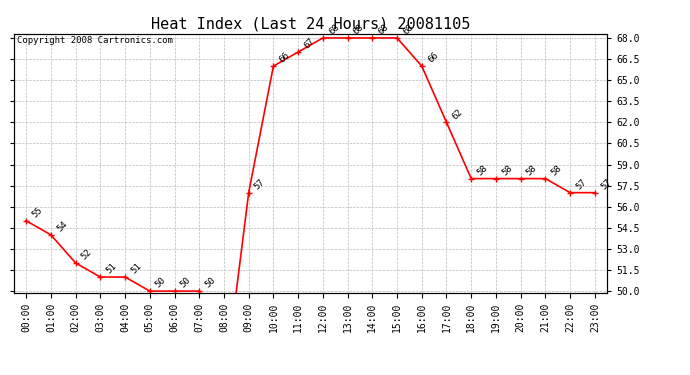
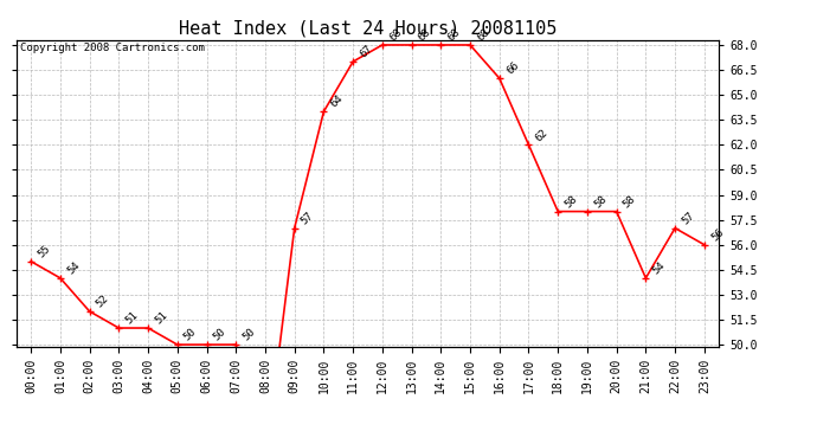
10:00: 66 -> 64
21:00: 58 -> 54
23:00: 57 -> 56
